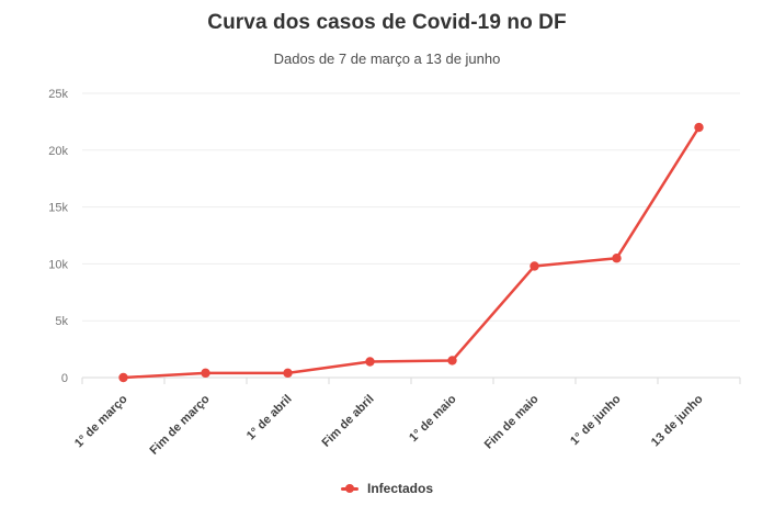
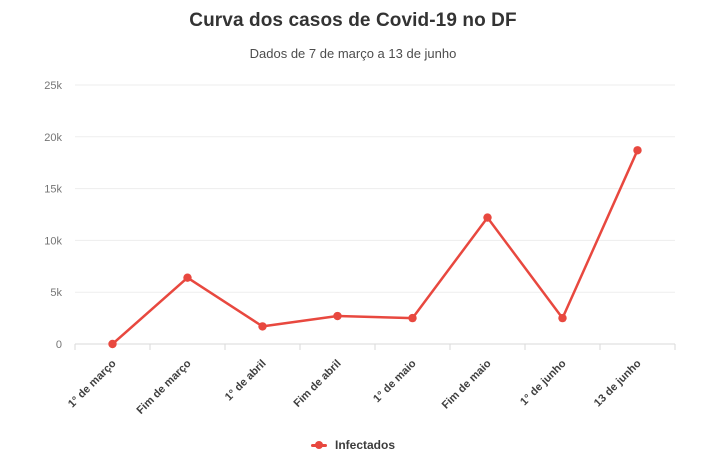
Fim de março: 0.4k -> 6.4k
1° de abril: 0.4k -> 1.7k
Fim de abril: 1.4k -> 2.7k
1° de maio: 1.5k -> 2.5k
Fim de maio: 9.8k -> 12.2k
1° de junho: 10.5k -> 2.5k
13 de junho: 22.0k -> 18.7k
